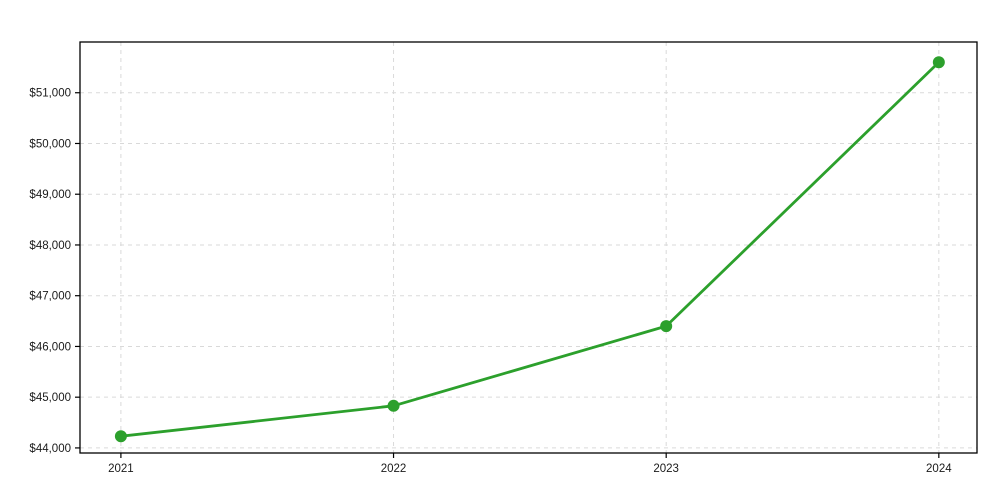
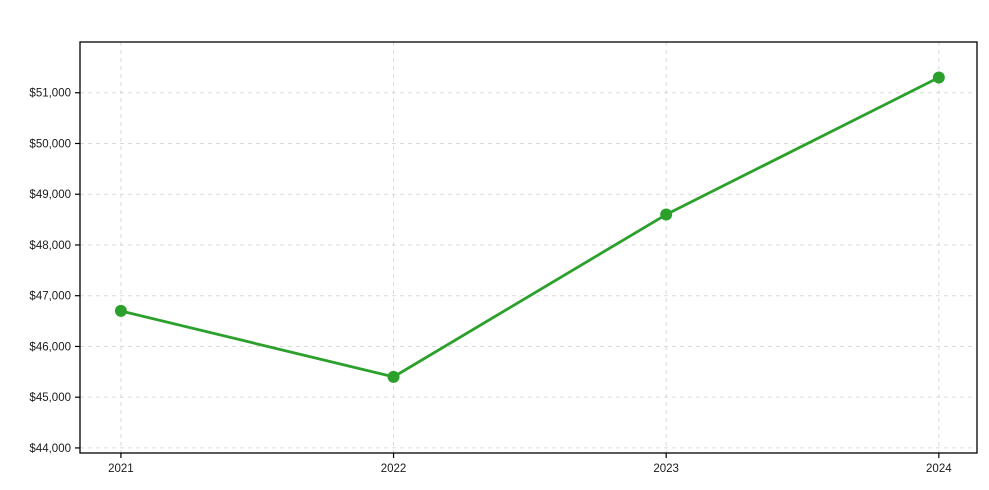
2021: $44200 -> $46700
2022: $44800 -> $45400
2023: $46400 -> $48600
2024: $51600 -> $51300
